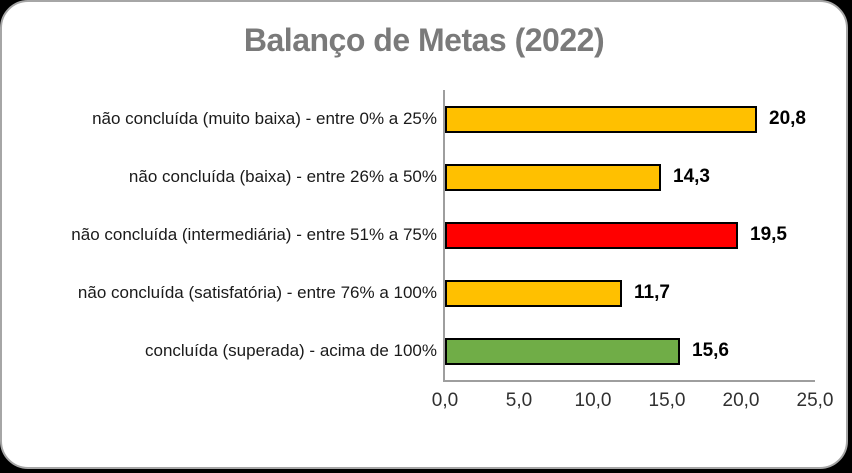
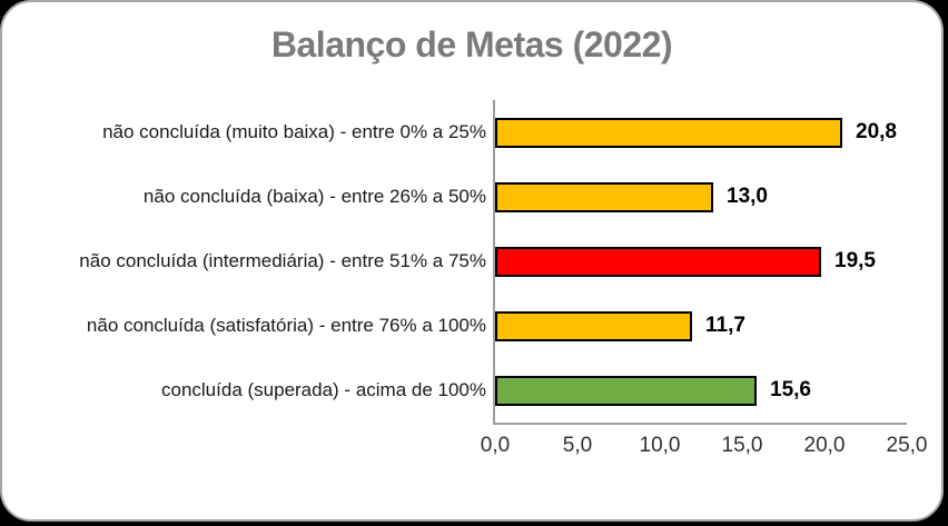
não concluída (baixa) - entre 26% a 50%: 14,3 -> 13,0
